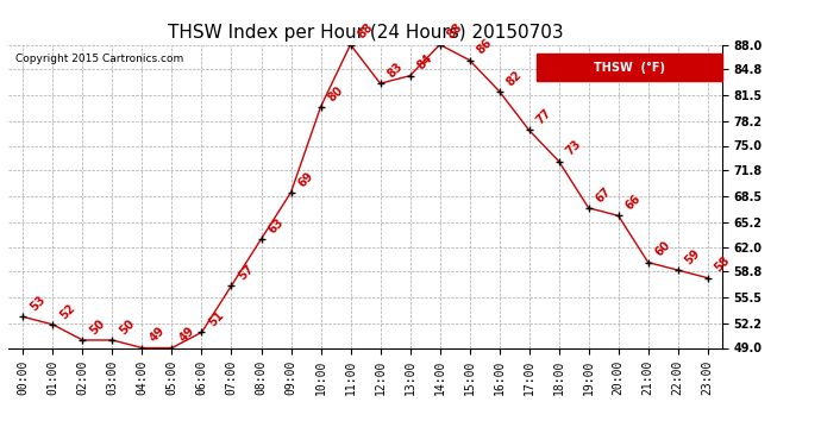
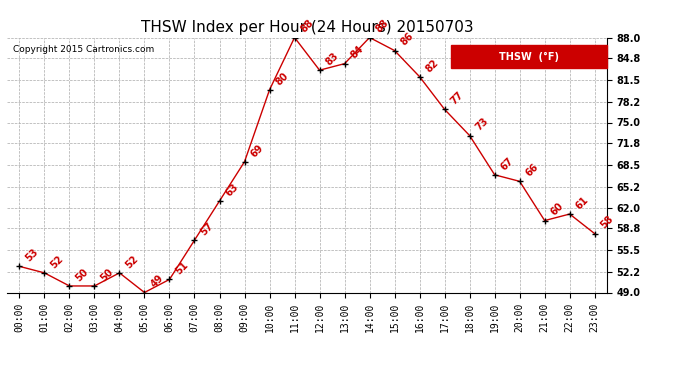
04:00: 49 -> 52
22:00: 59 -> 61
